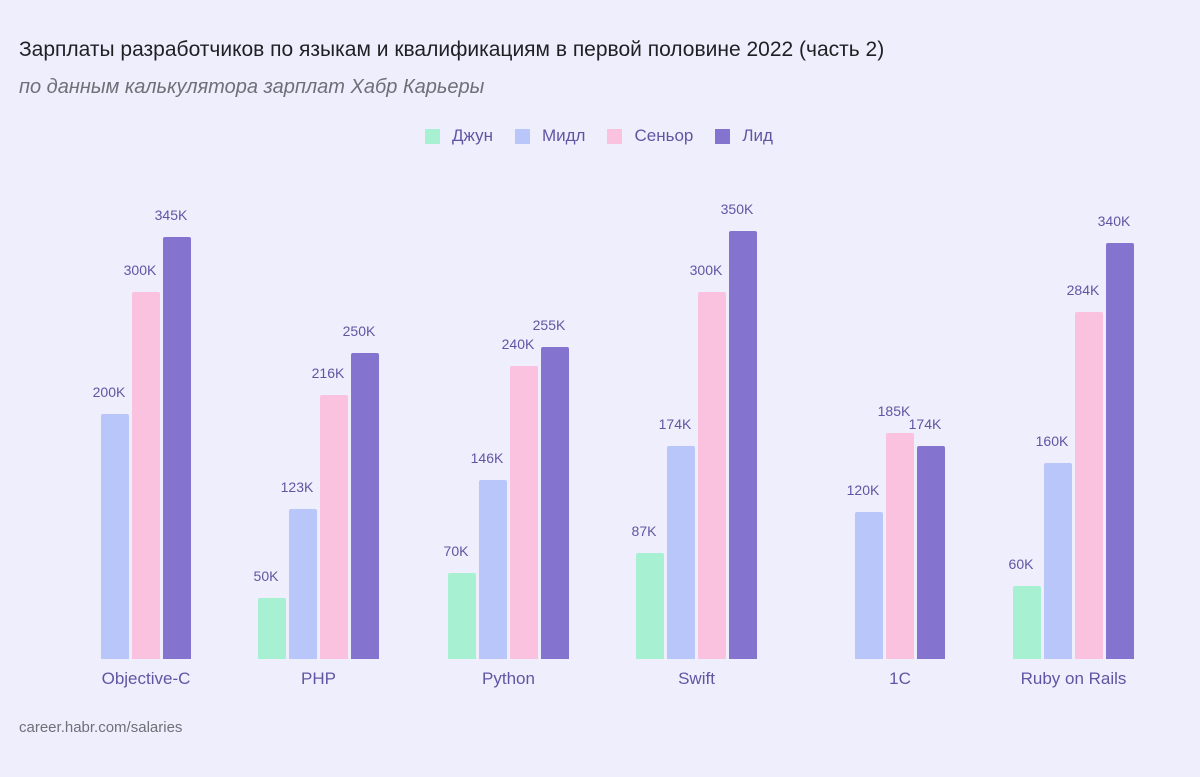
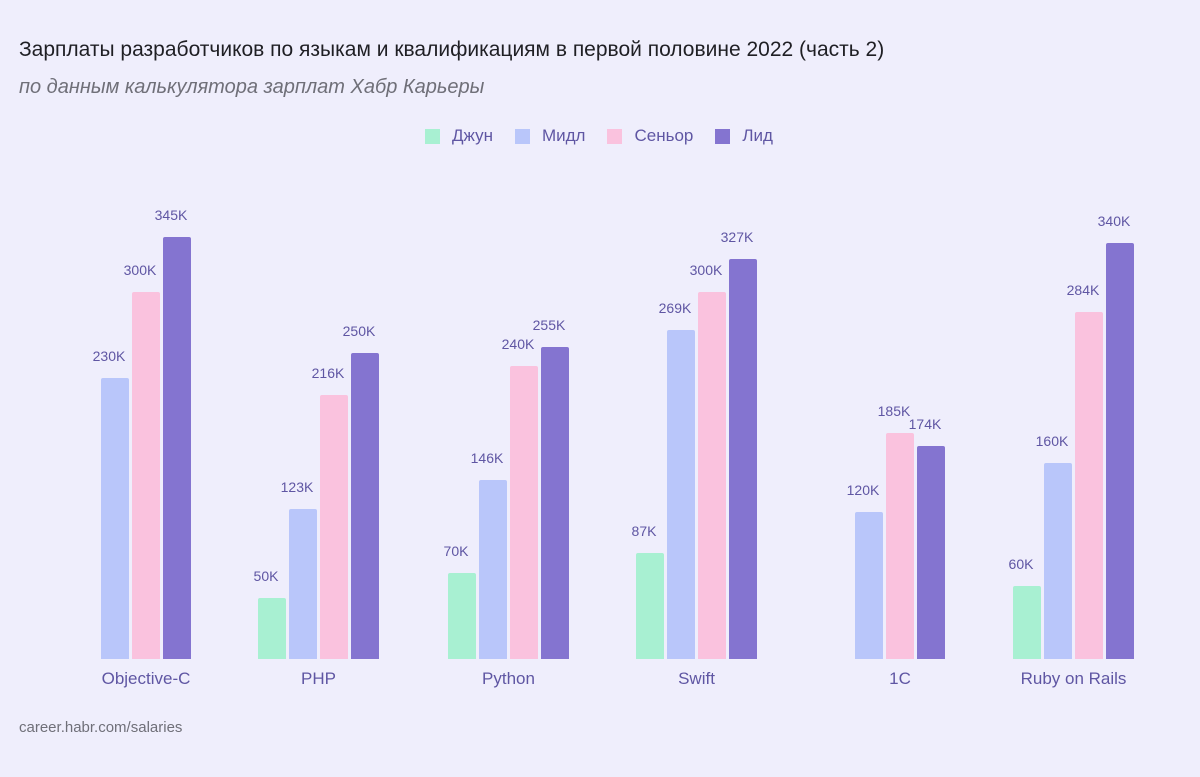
Мидл/Objective-C: 200K -> 230K
Мидл/Swift: 174K -> 269K
Лид/Swift: 350K -> 327K
